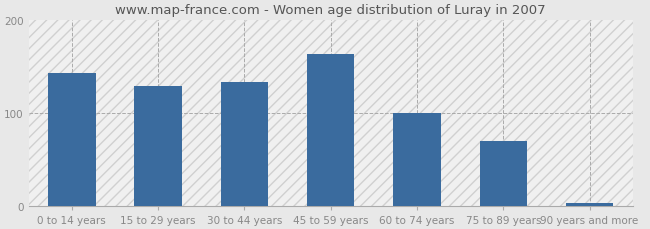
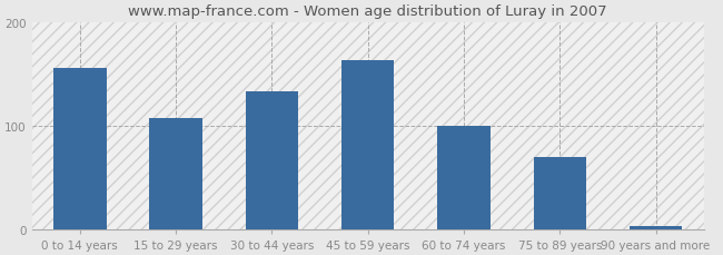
0 to 14 years: 143 -> 156
15 to 29 years: 129 -> 108
